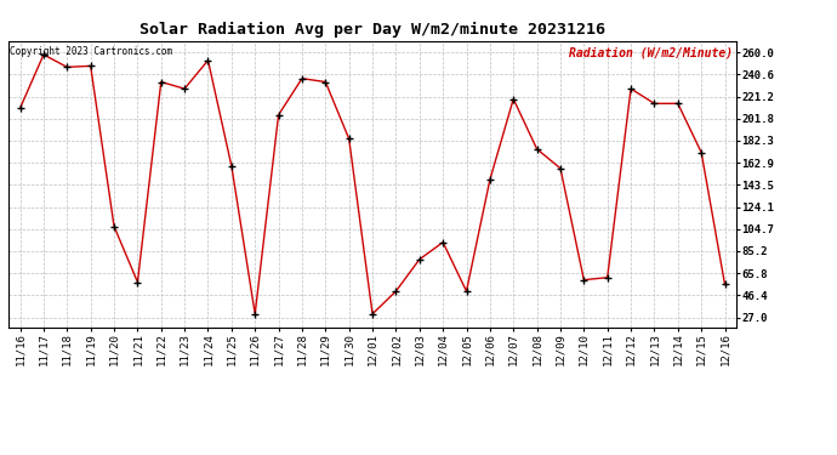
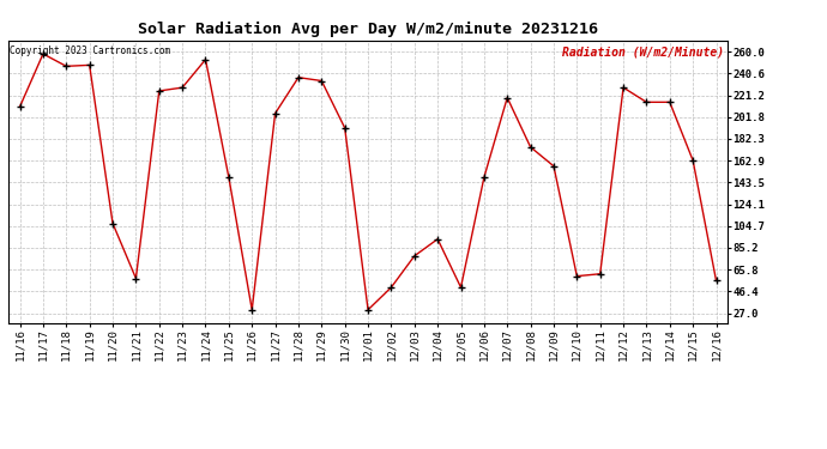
11/22: 234 -> 225
11/25: 160 -> 148
11/30: 184 -> 192
12/15: 172 -> 163
